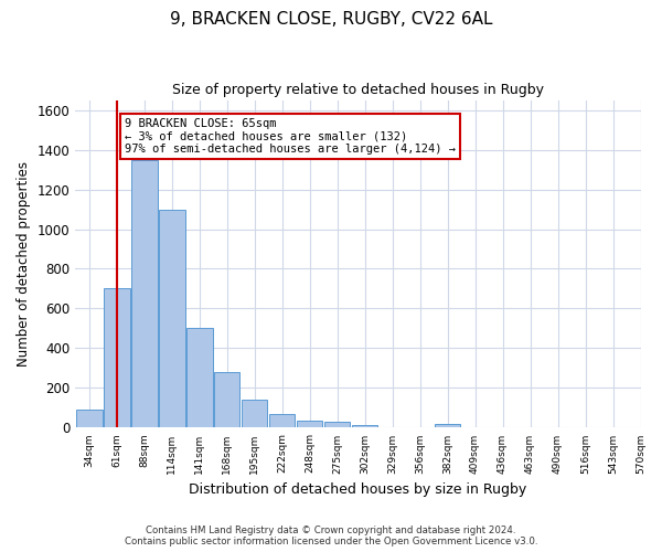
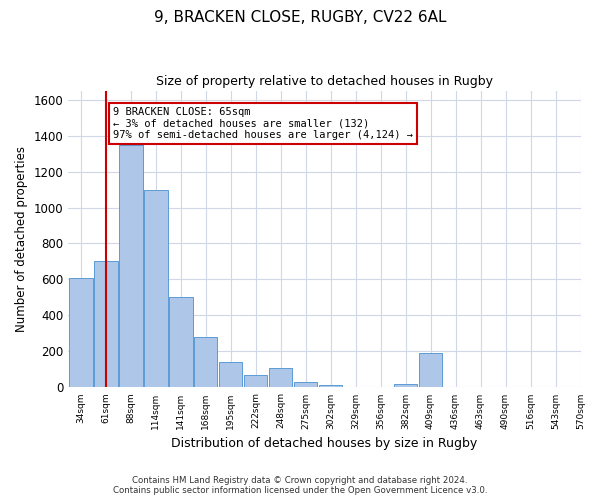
34sqm: 90 -> 610
248sqm: 40 -> 110
409sqm: 0 -> 190
